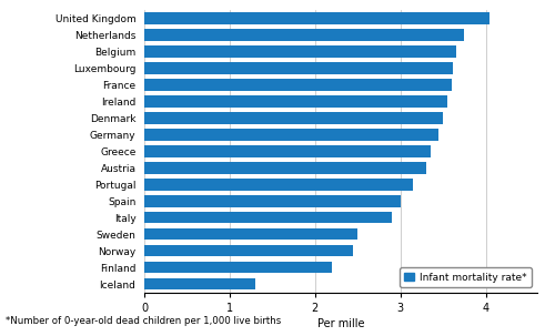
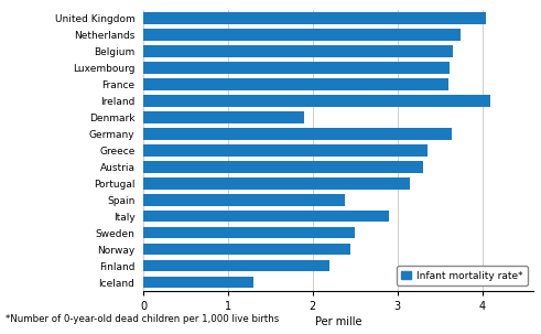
Ireland: 3.55 -> 4.10
Denmark: 3.50 -> 1.90
Germany: 3.45 -> 3.64
Spain: 3.00 -> 2.38
